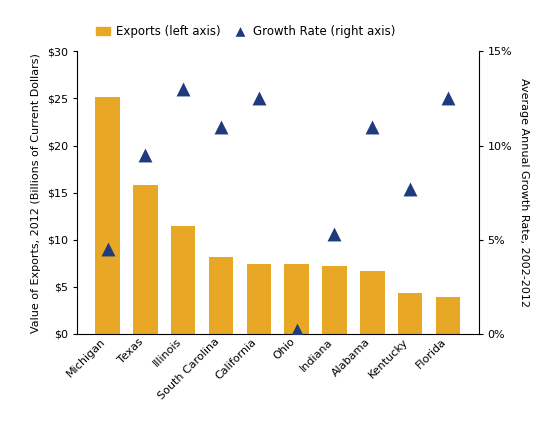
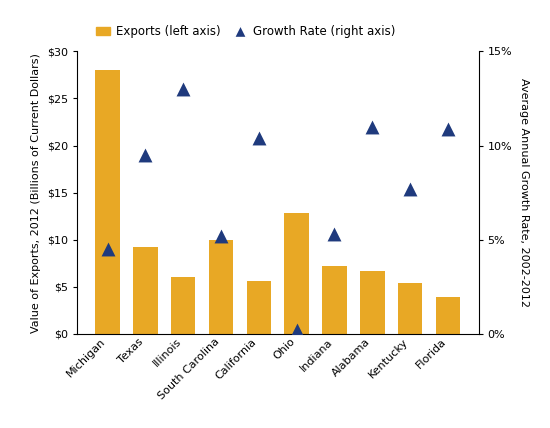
Exports (left axis)/Michigan: $25.2 -> $28.0
Exports (left axis)/Texas: $15.8 -> $9.2
Exports (left axis)/Illinois: $11.5 -> $6.0
Exports (left axis)/South Carolina: $8.2 -> $10.0
Growth Rate (right axis)/South Carolina: 11.0% -> 5.2%
Exports (left axis)/California: $7.4 -> $5.6
Growth Rate (right axis)/California: 12.5% -> 10.4%
Exports (left axis)/Ohio: $7.4 -> $12.8
Exports (left axis)/Kentucky: $4.3 -> $5.4
Growth Rate (right axis)/Florida: 12.5% -> 10.9%
